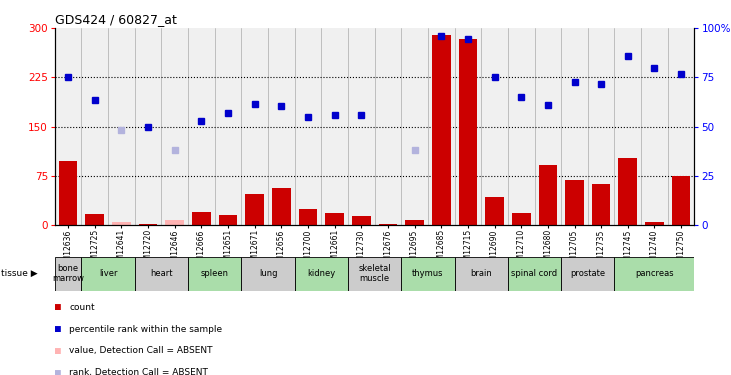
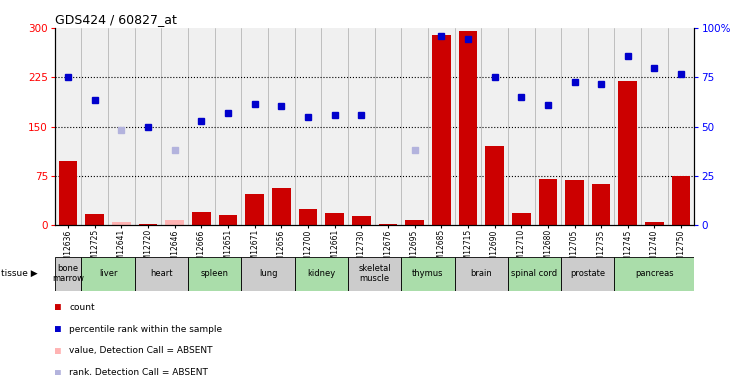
GSM12715: 284 -> 295
GSM12690: 42 -> 120
GSM12680: 92 -> 70
GSM12745: 102 -> 220
